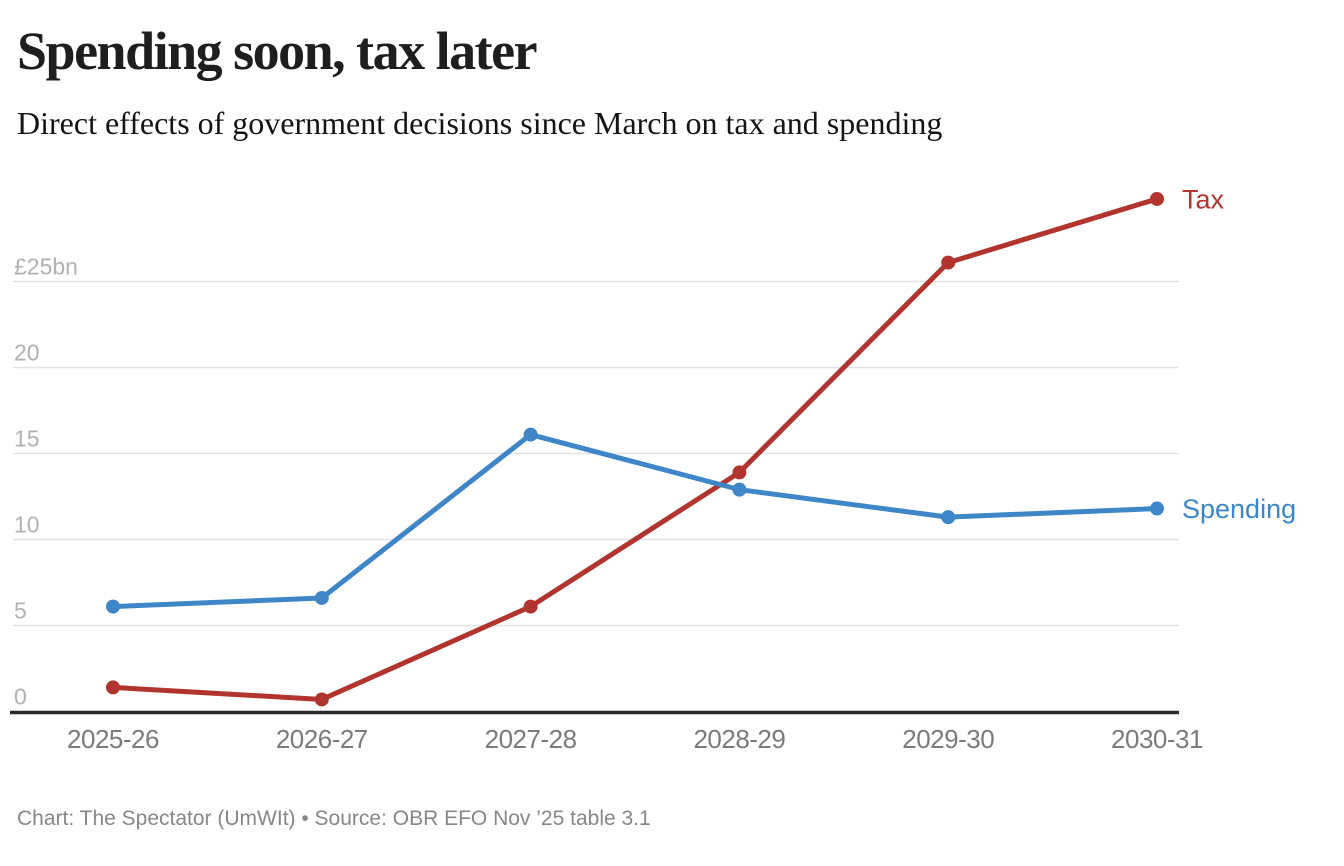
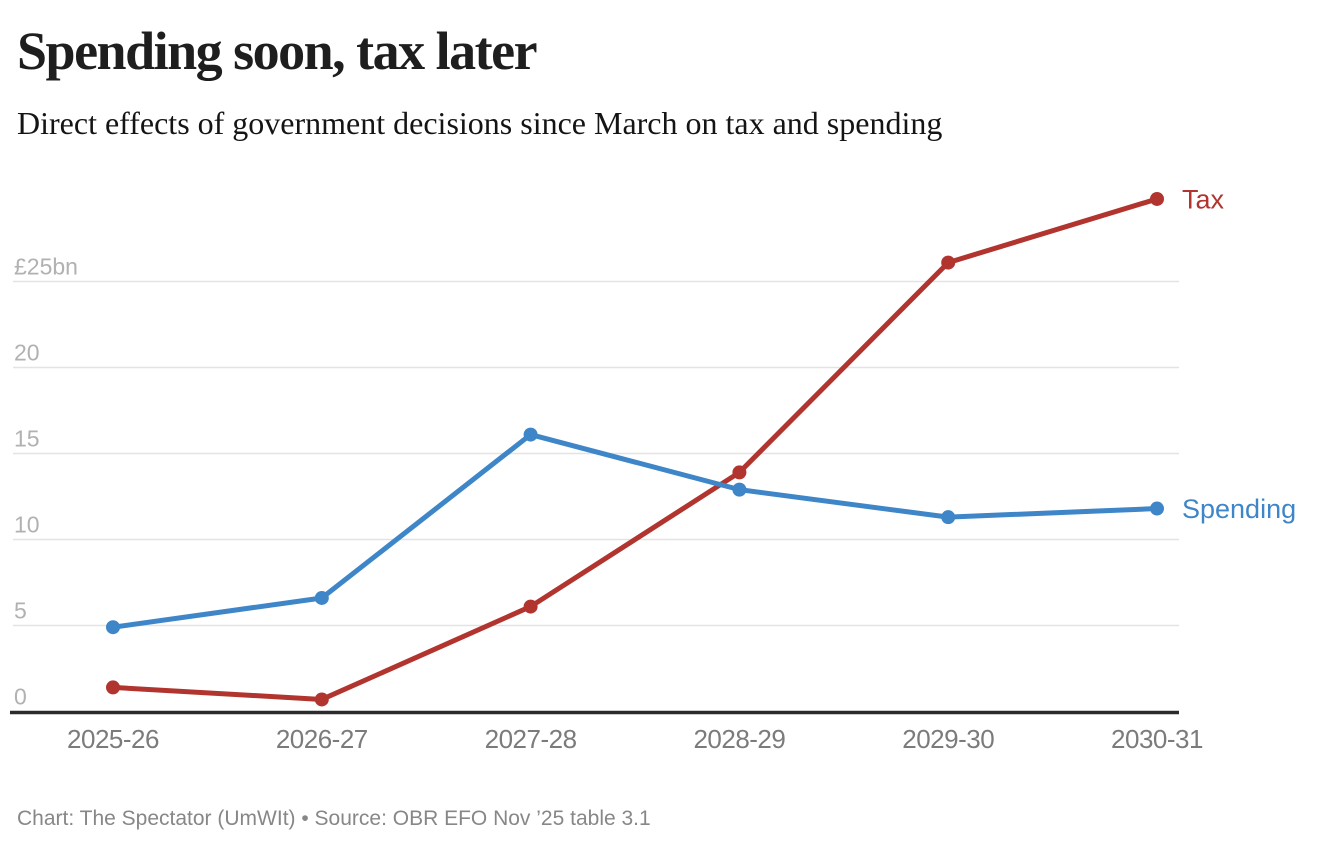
Spending/2025-26: 6.1 -> 4.9
